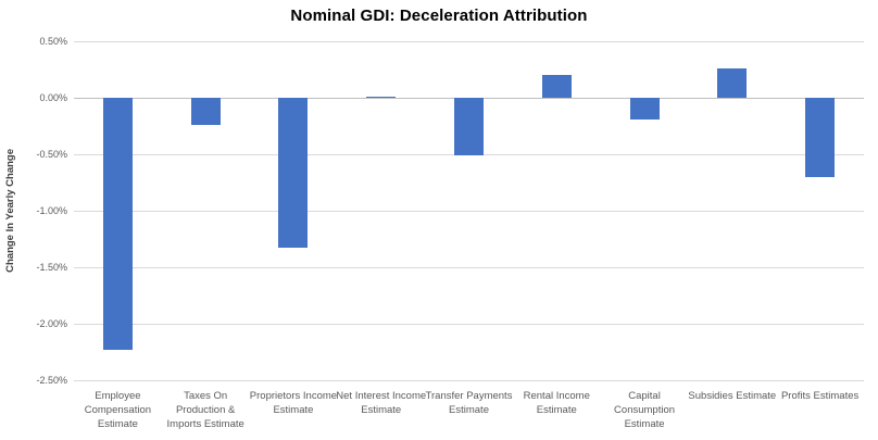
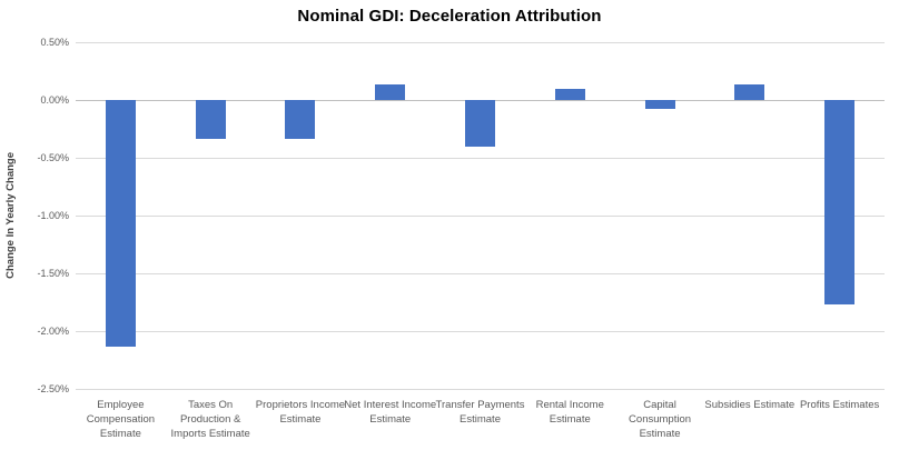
Employee Compensation Estimate: -2.23% -> -2.13%
Taxes On Production & Imports Estimate: -0.24% -> -0.34%
Proprietors Income Estimate: -1.33% -> -0.34%
Net Interest Income Estimate: 0.01% -> 0.13%
Transfer Payments Estimate: -0.51% -> -0.40%
Rental Income Estimate: 0.20% -> 0.10%
Capital Consumption Estimate: -0.19% -> -0.08%
Subsidies Estimate: 0.26% -> 0.13%
Profits Estimates: -0.70% -> -1.77%
